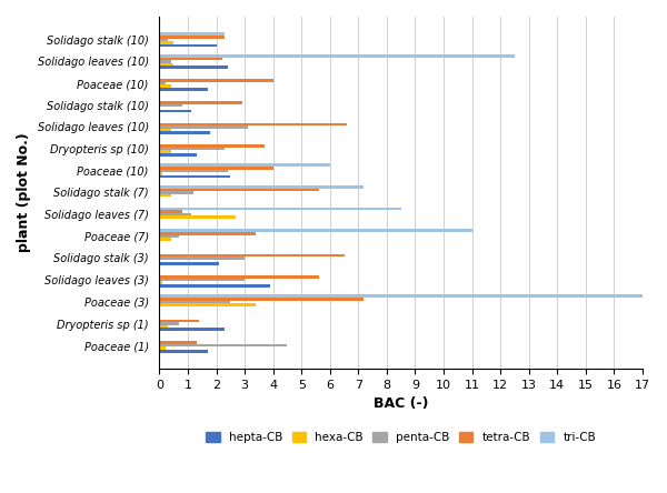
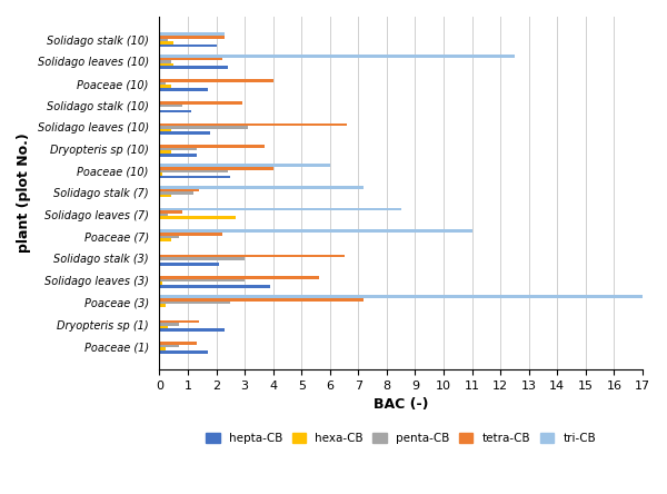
penta-CB/Dryopteris sp (10): 2.3 -> 1.3
tetra-CB/Solidago stalk (7): 5.6 -> 1.4
penta-CB/Solidago leaves (7): 1.1 -> 0.3
tetra-CB/Poaceae (7): 3.4 -> 2.2
hexa-CB/Poaceae (3): 3.4 -> 0.2
penta-CB/Poaceae (1): 4.5 -> 0.7
